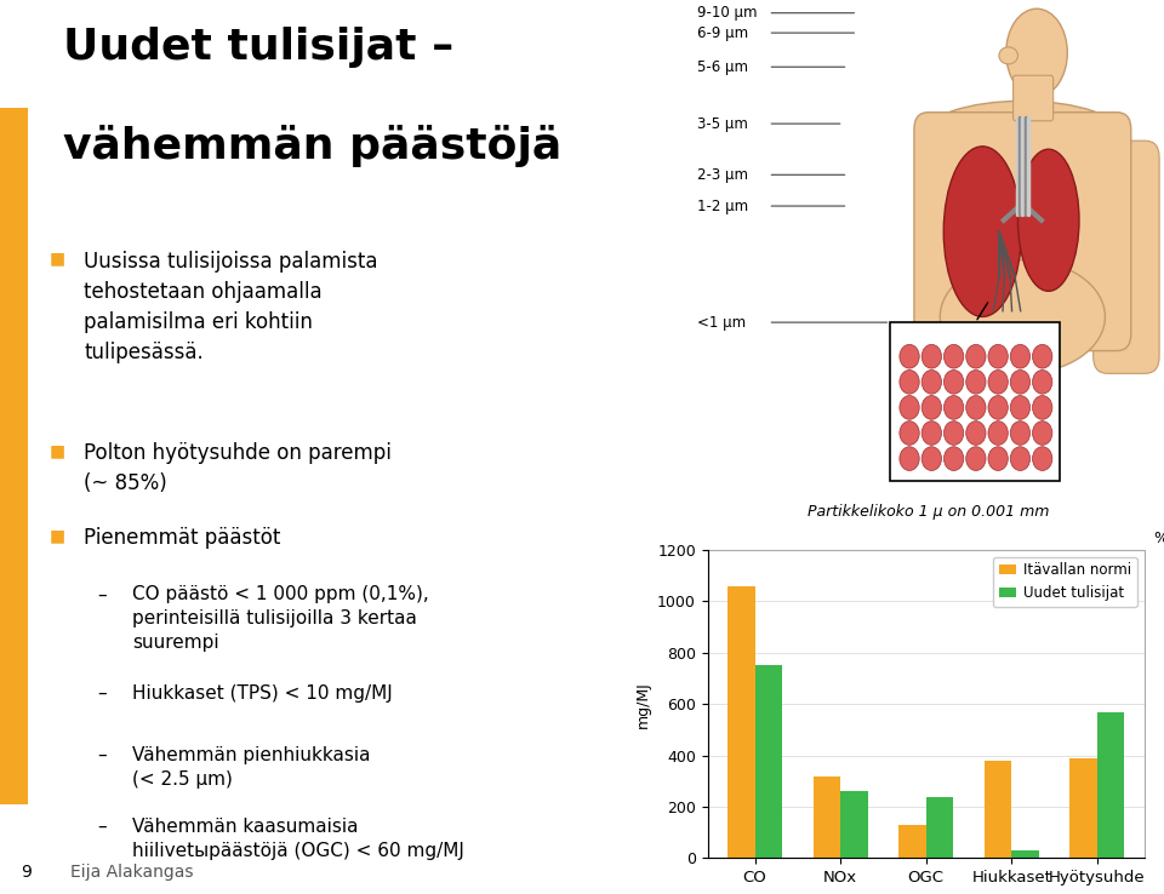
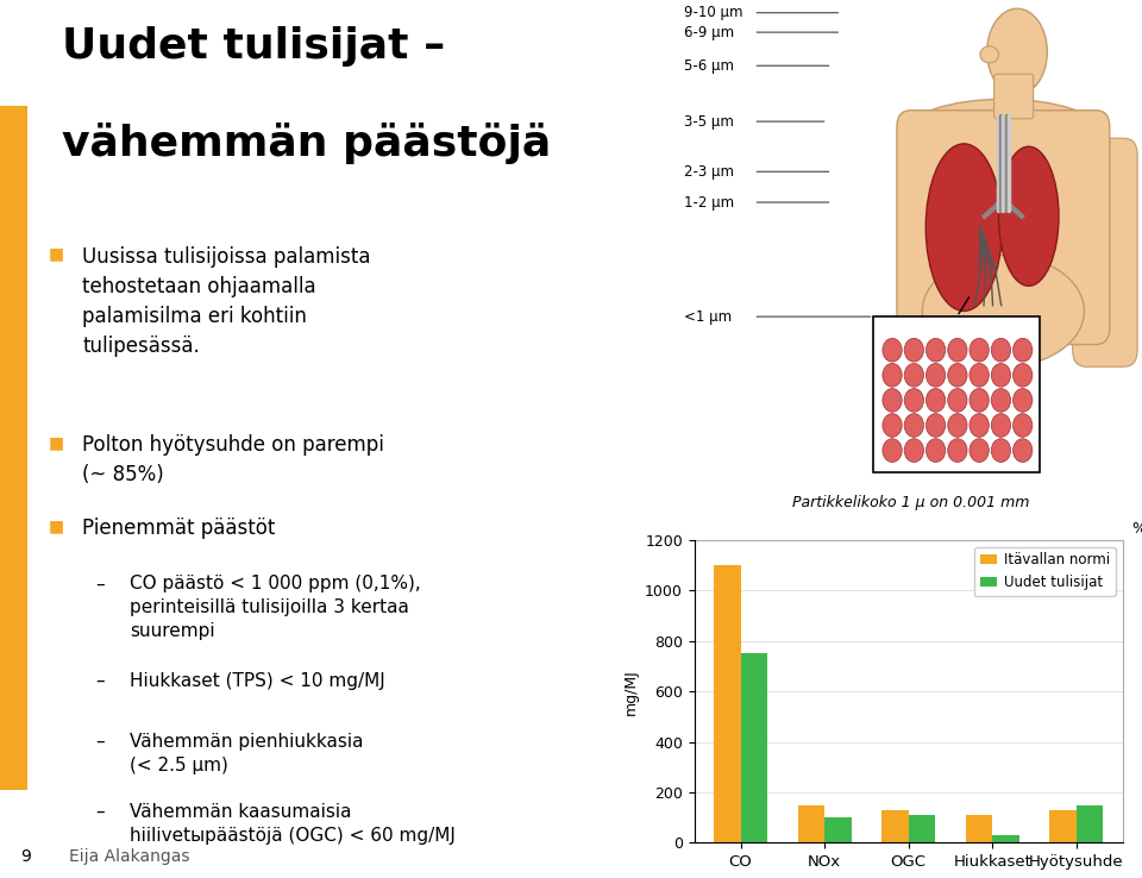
Itävallan normi/CO: 1060 -> 1100
Itävallan normi/NOx: 320 -> 150
Uudet tulisijat/NOx: 260 -> 100
Uudet tulisijat/OGC: 240 -> 110
Itävallan normi/Hiukkaset: 380 -> 110
Itävallan normi/Hyötysuhde: 390 -> 130
Uudet tulisijat/Hyötysuhde: 570 -> 150
